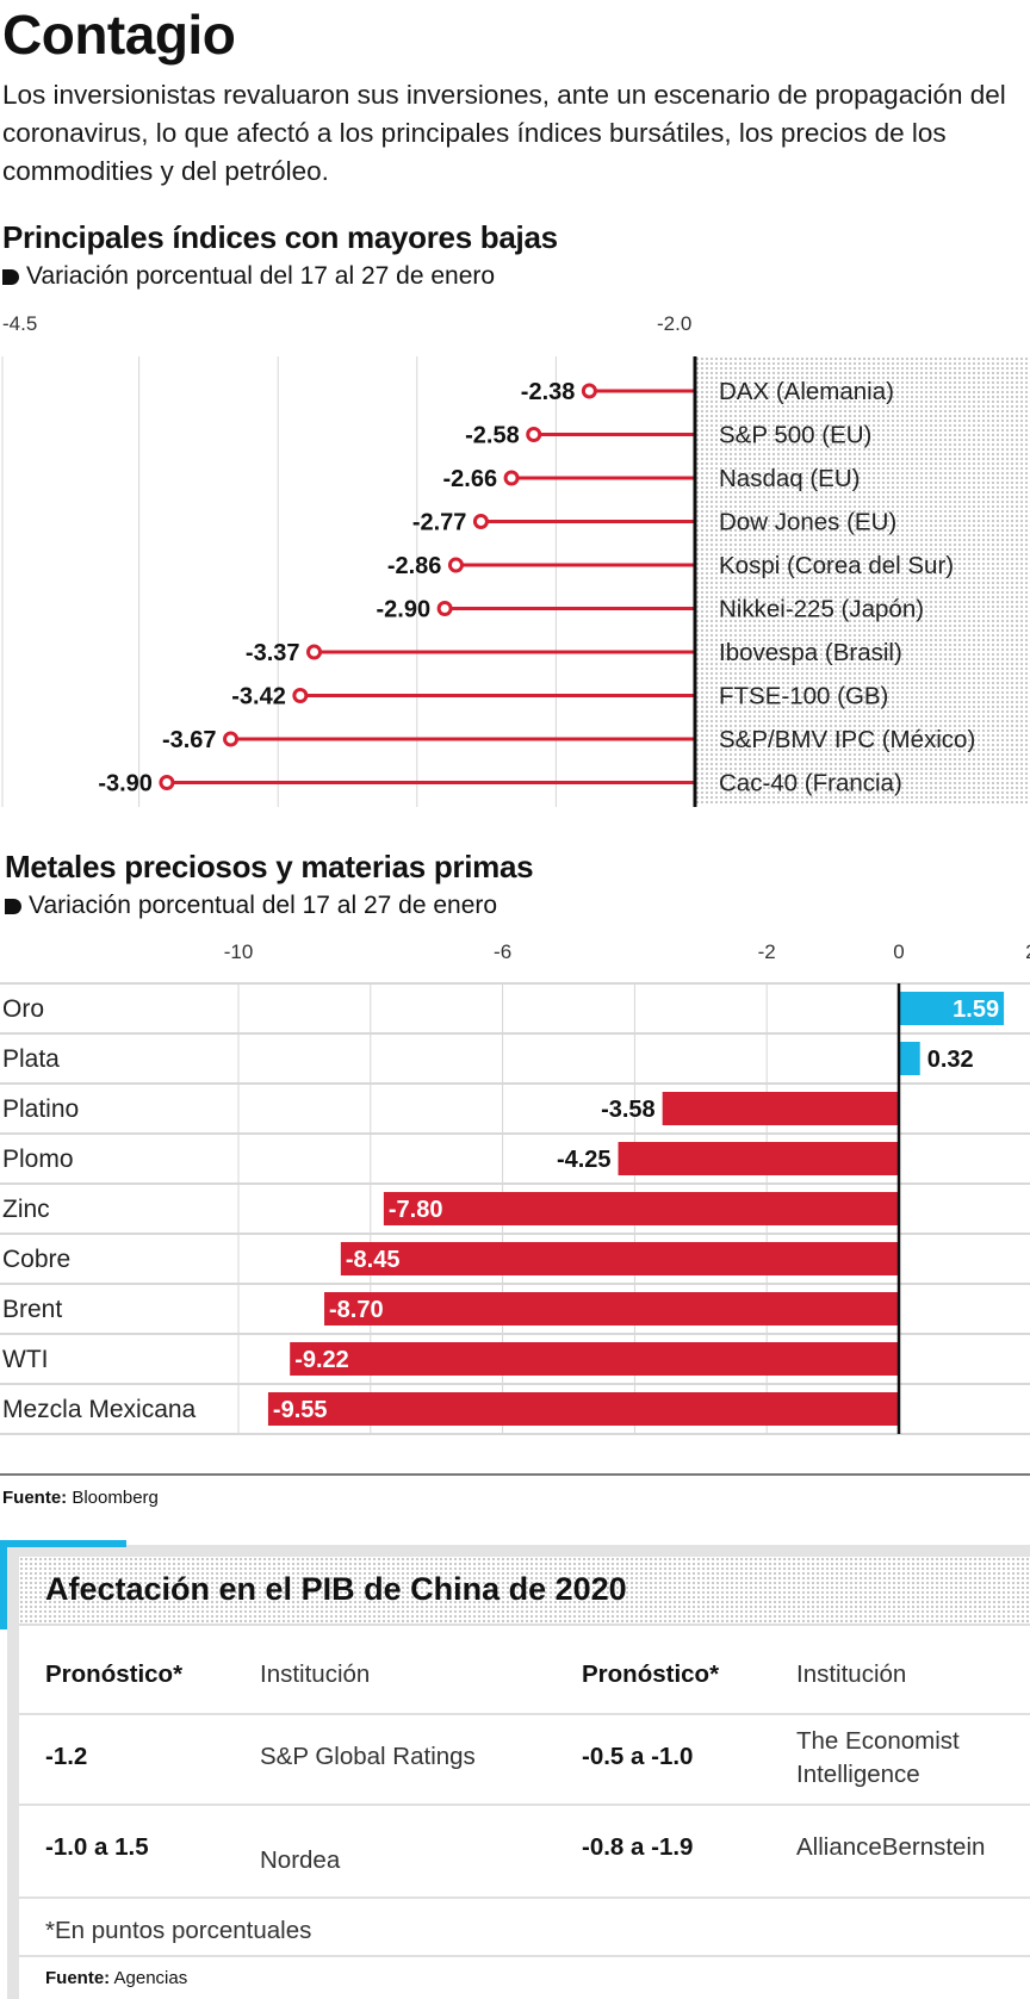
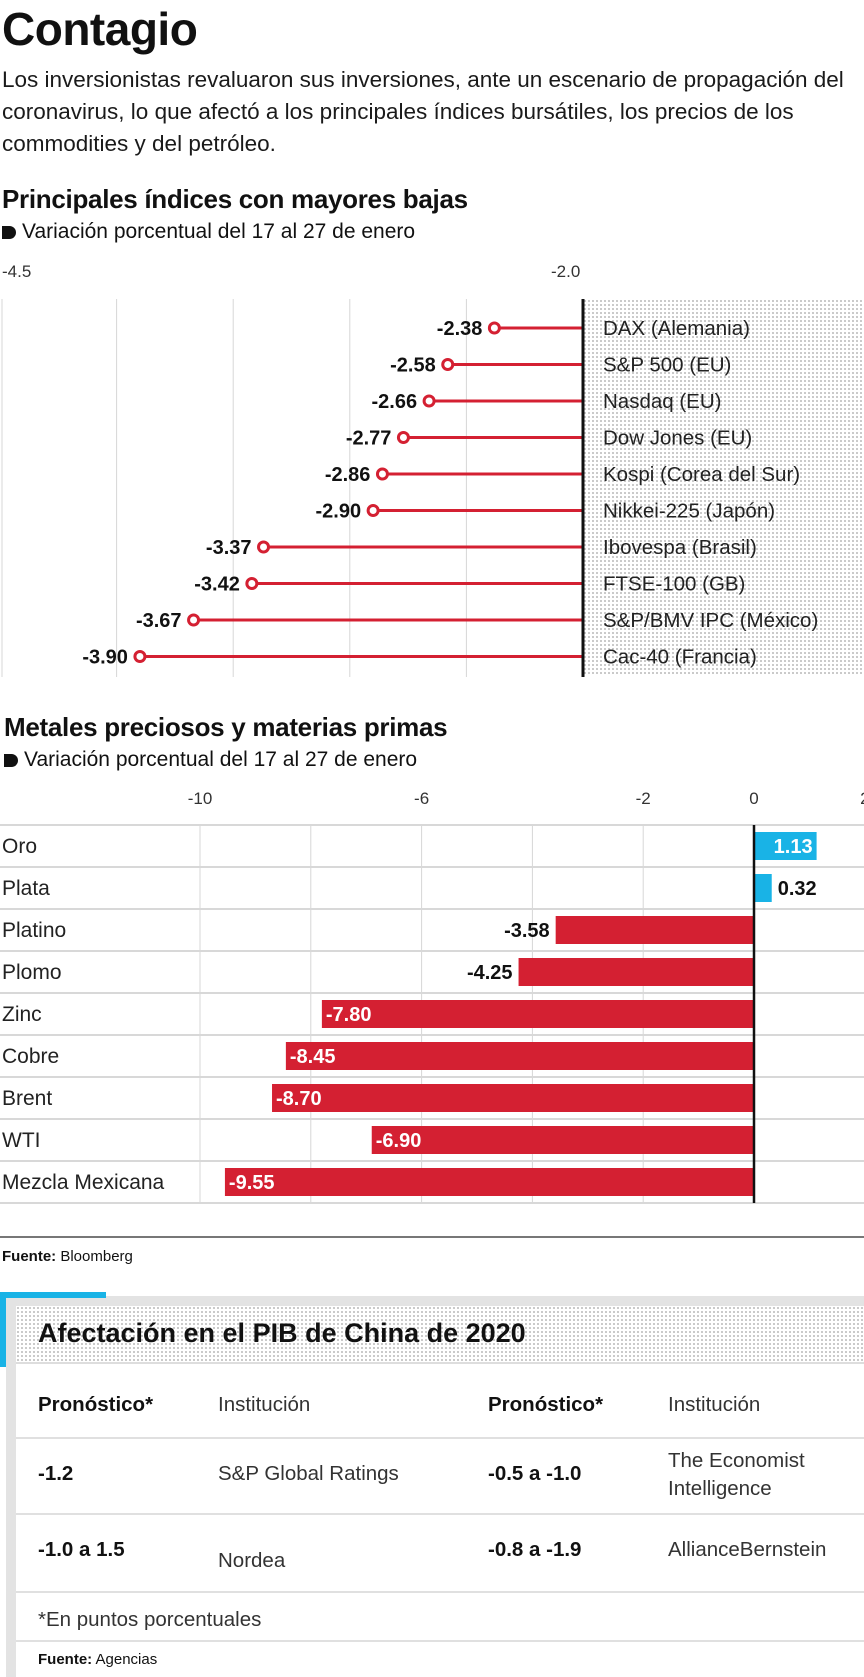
Metales preciosos y materias primas/Oro: 1.59 -> 1.13
Metales preciosos y materias primas/WTI: -9.22 -> -6.90
